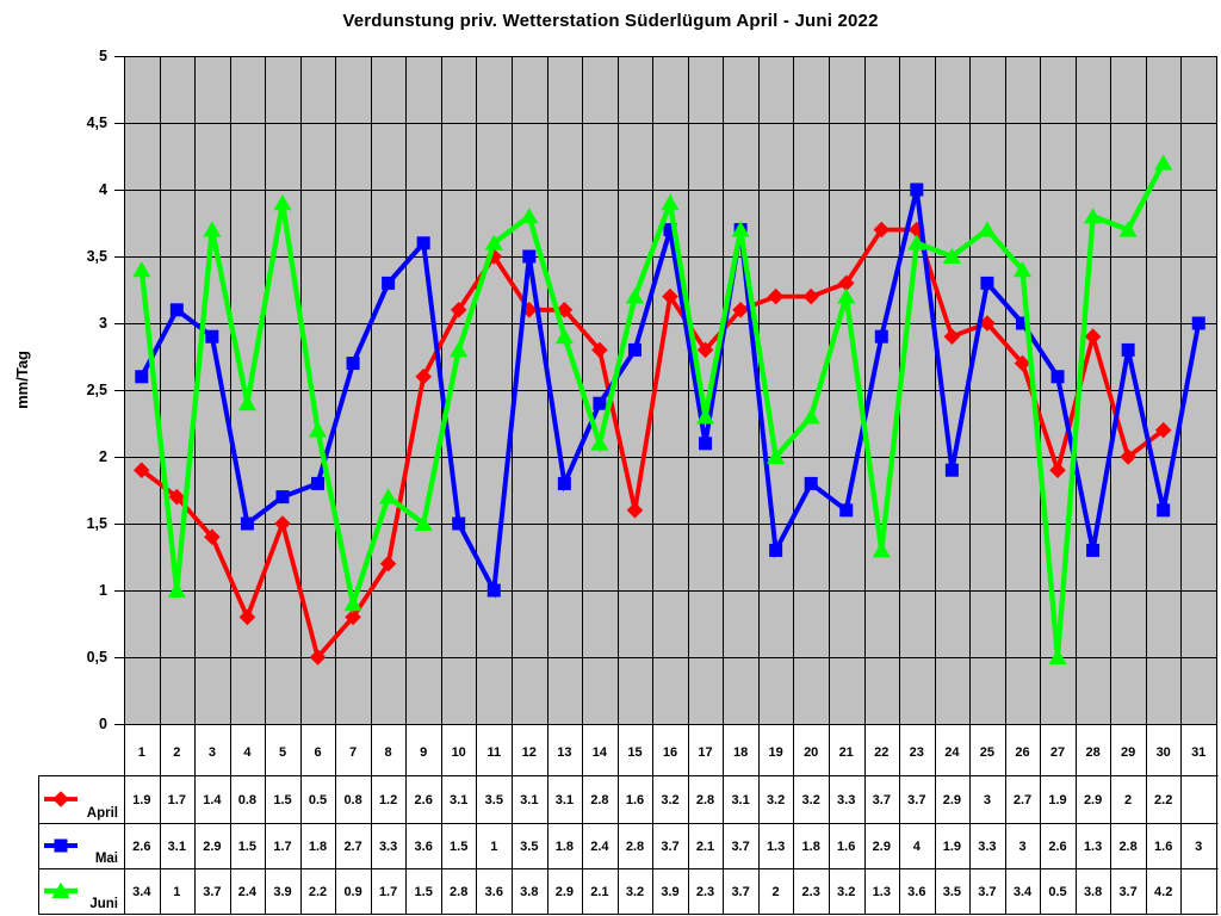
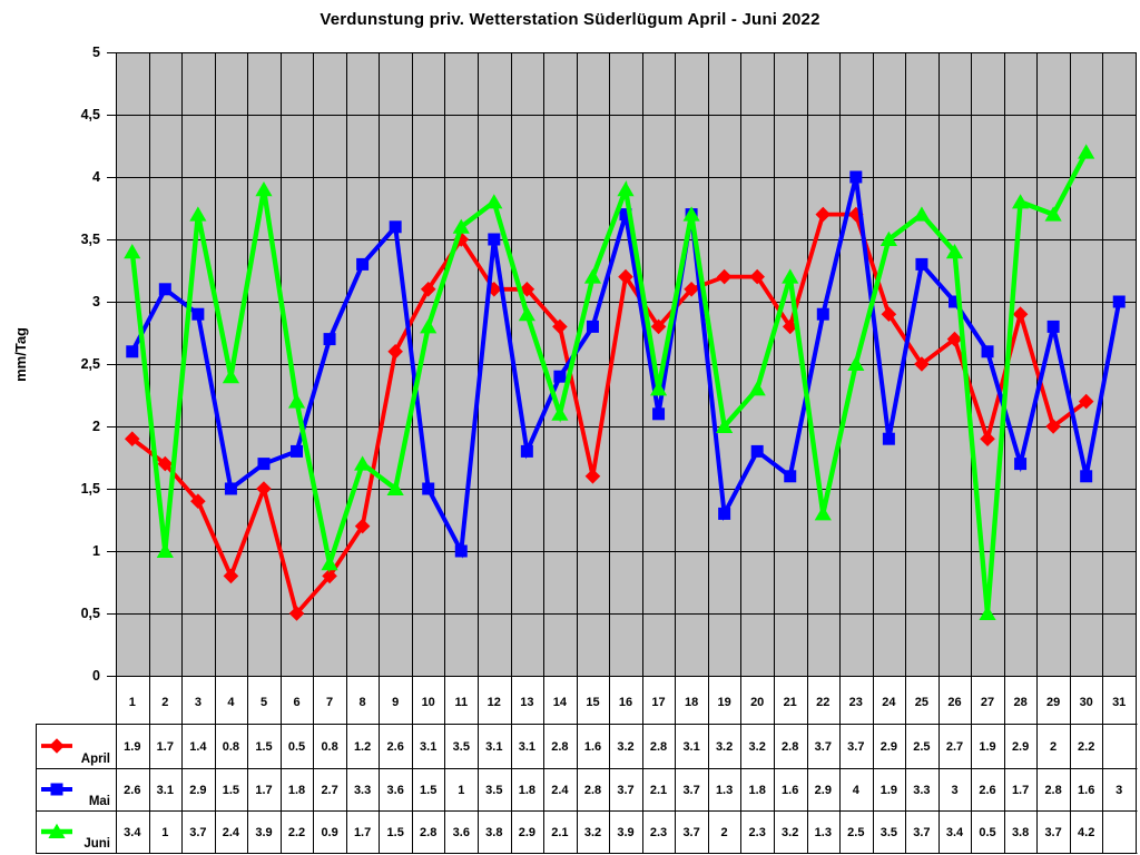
April/21: 3.3 -> 2.8
Juni/23: 3.6 -> 2.5
April/25: 3 -> 2.5
Mai/28: 1.3 -> 1.7
